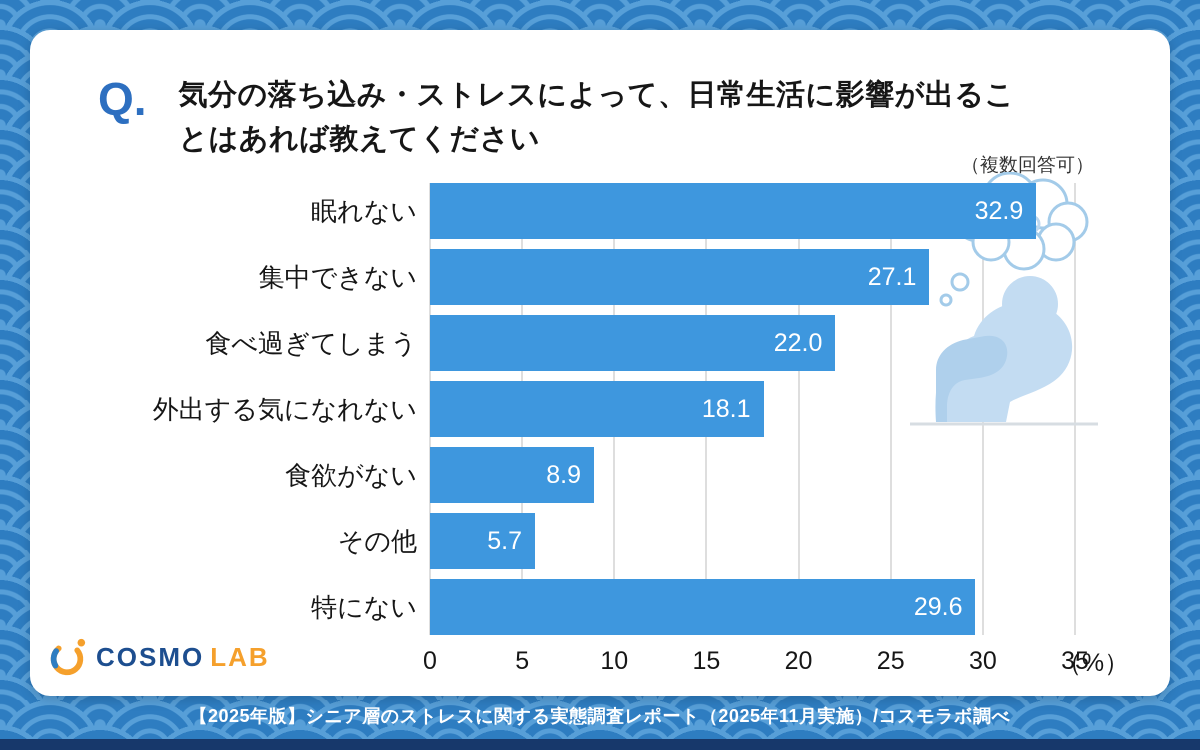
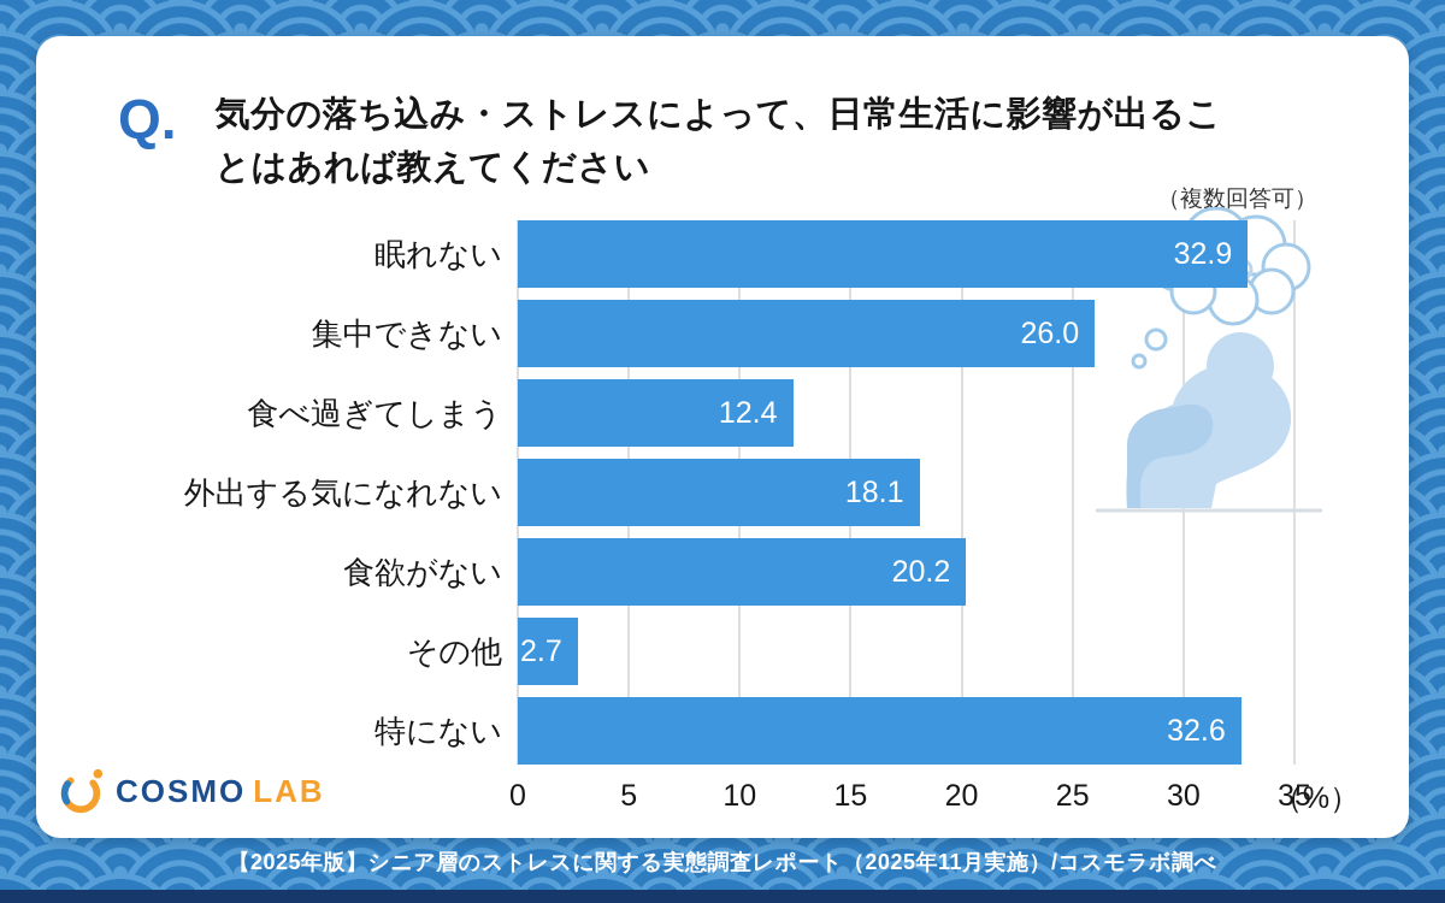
集中できない: 27.1 -> 26.0
食べ過ぎてしまう: 22.0 -> 12.4
食欲がない: 8.9 -> 20.2
その他: 5.7 -> 2.7
特にない: 29.6 -> 32.6
